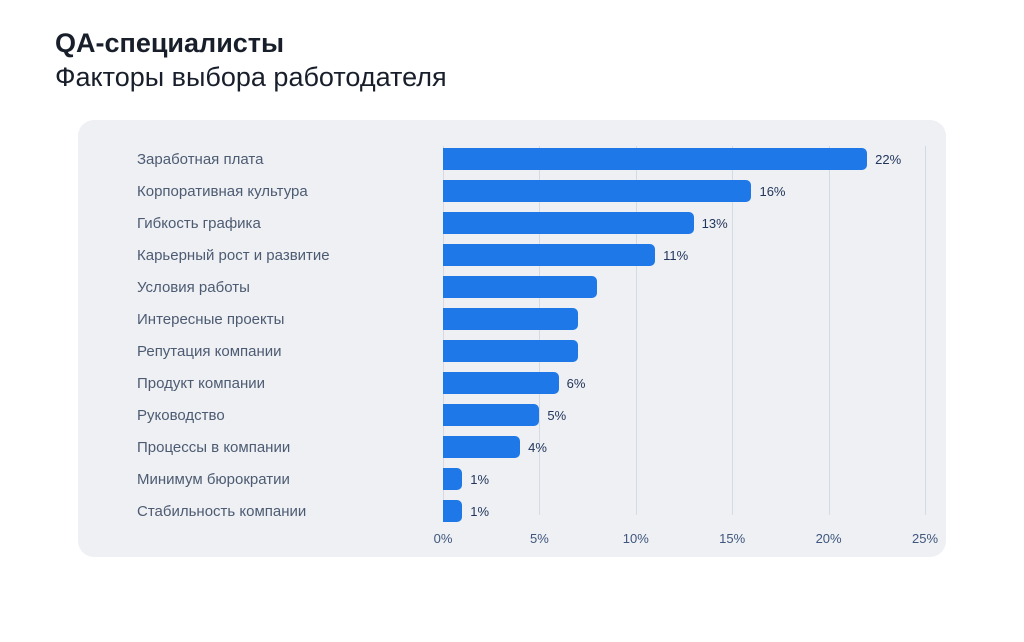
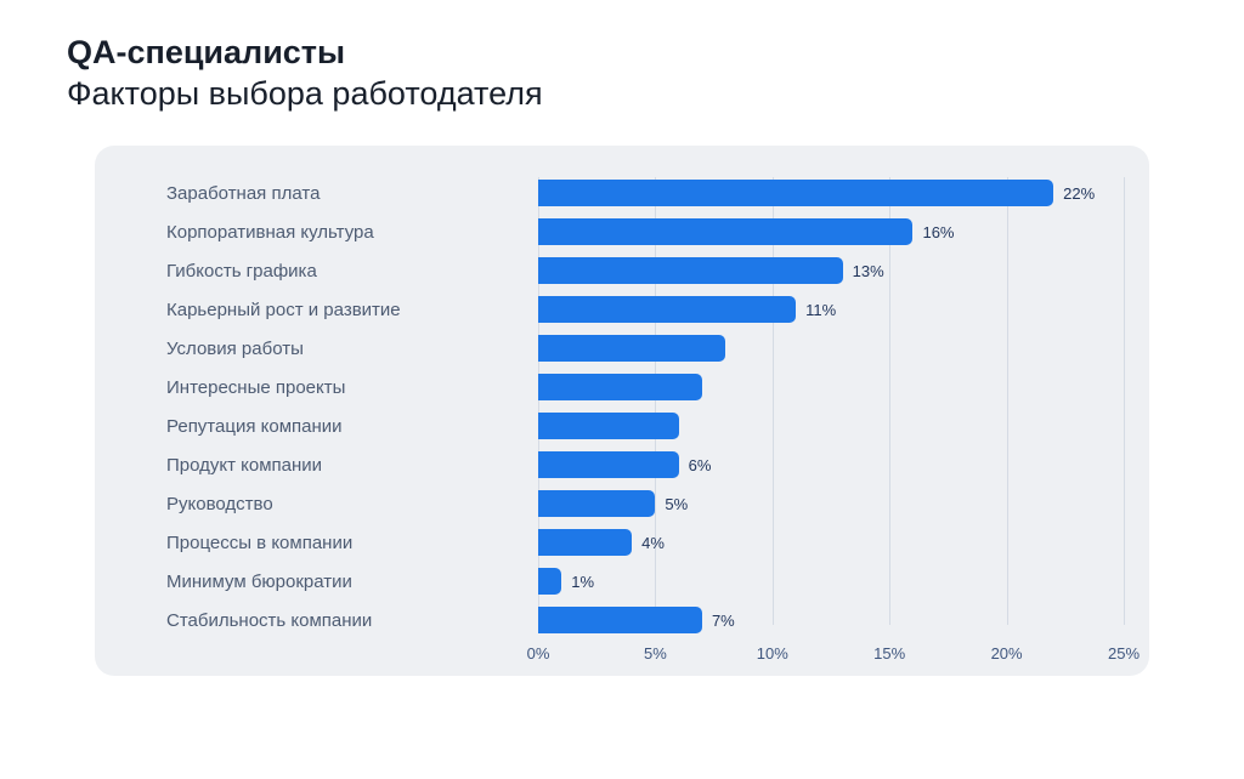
Репутация компании: 7% -> 6%
Стабильность компании: 1% -> 7%
